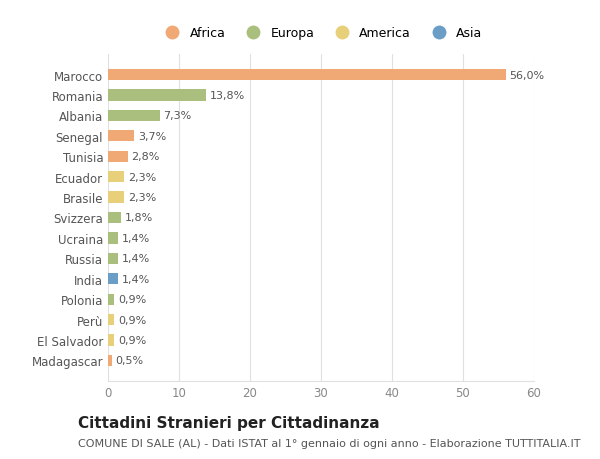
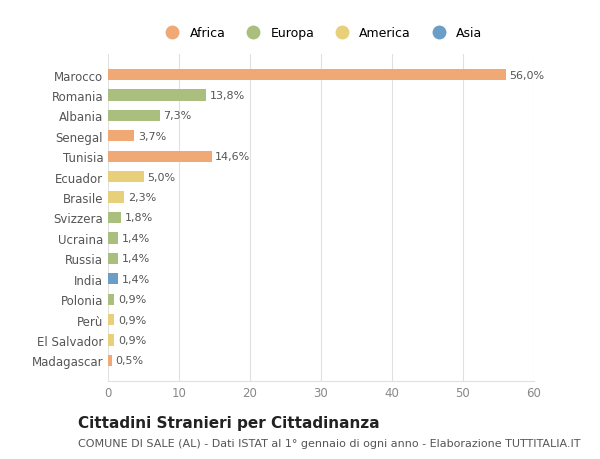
Tunisia: 2,8% -> 14,6%
Ecuador: 2,3% -> 5,0%
